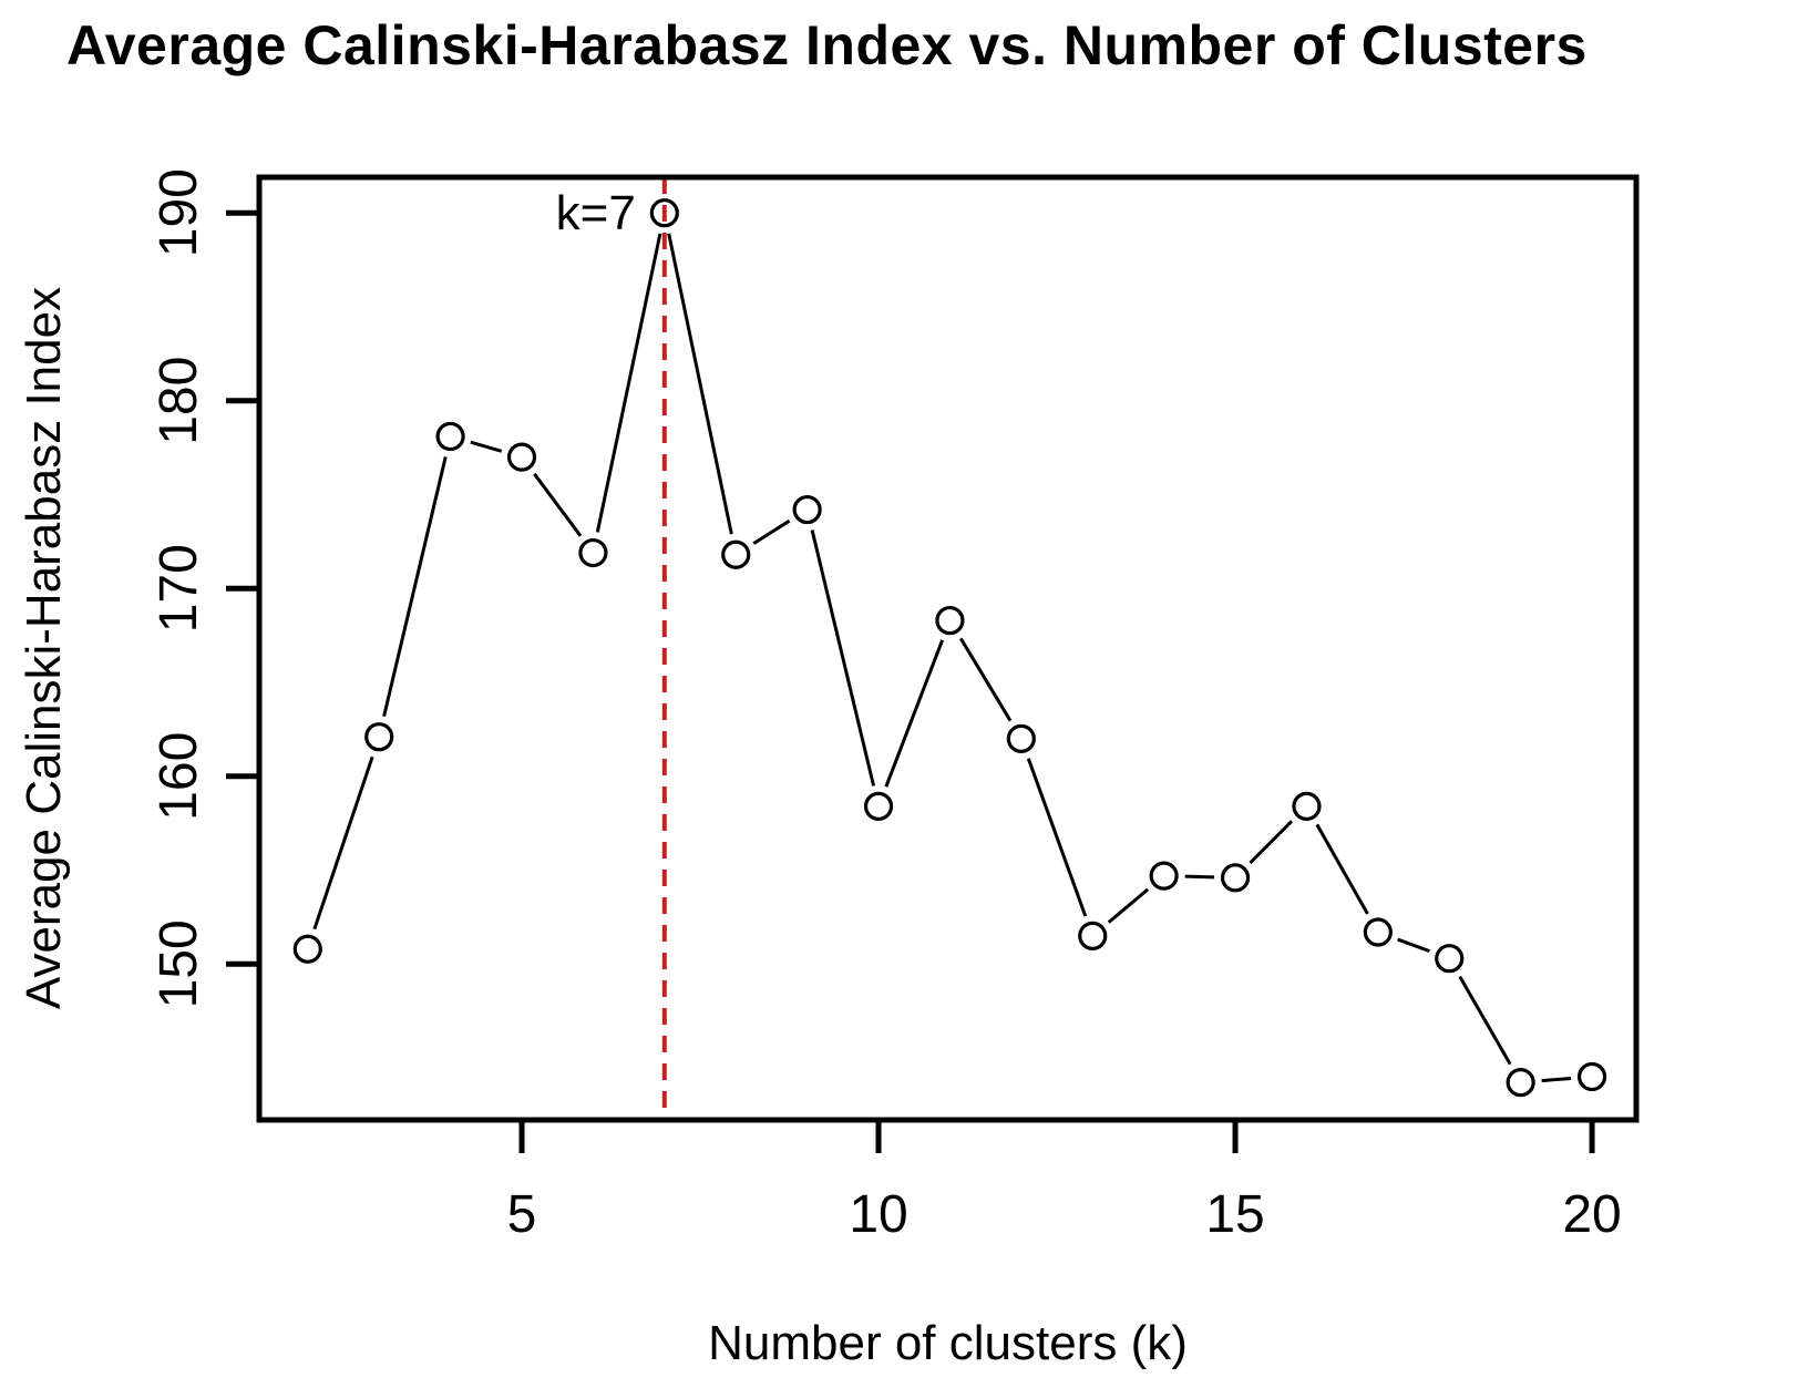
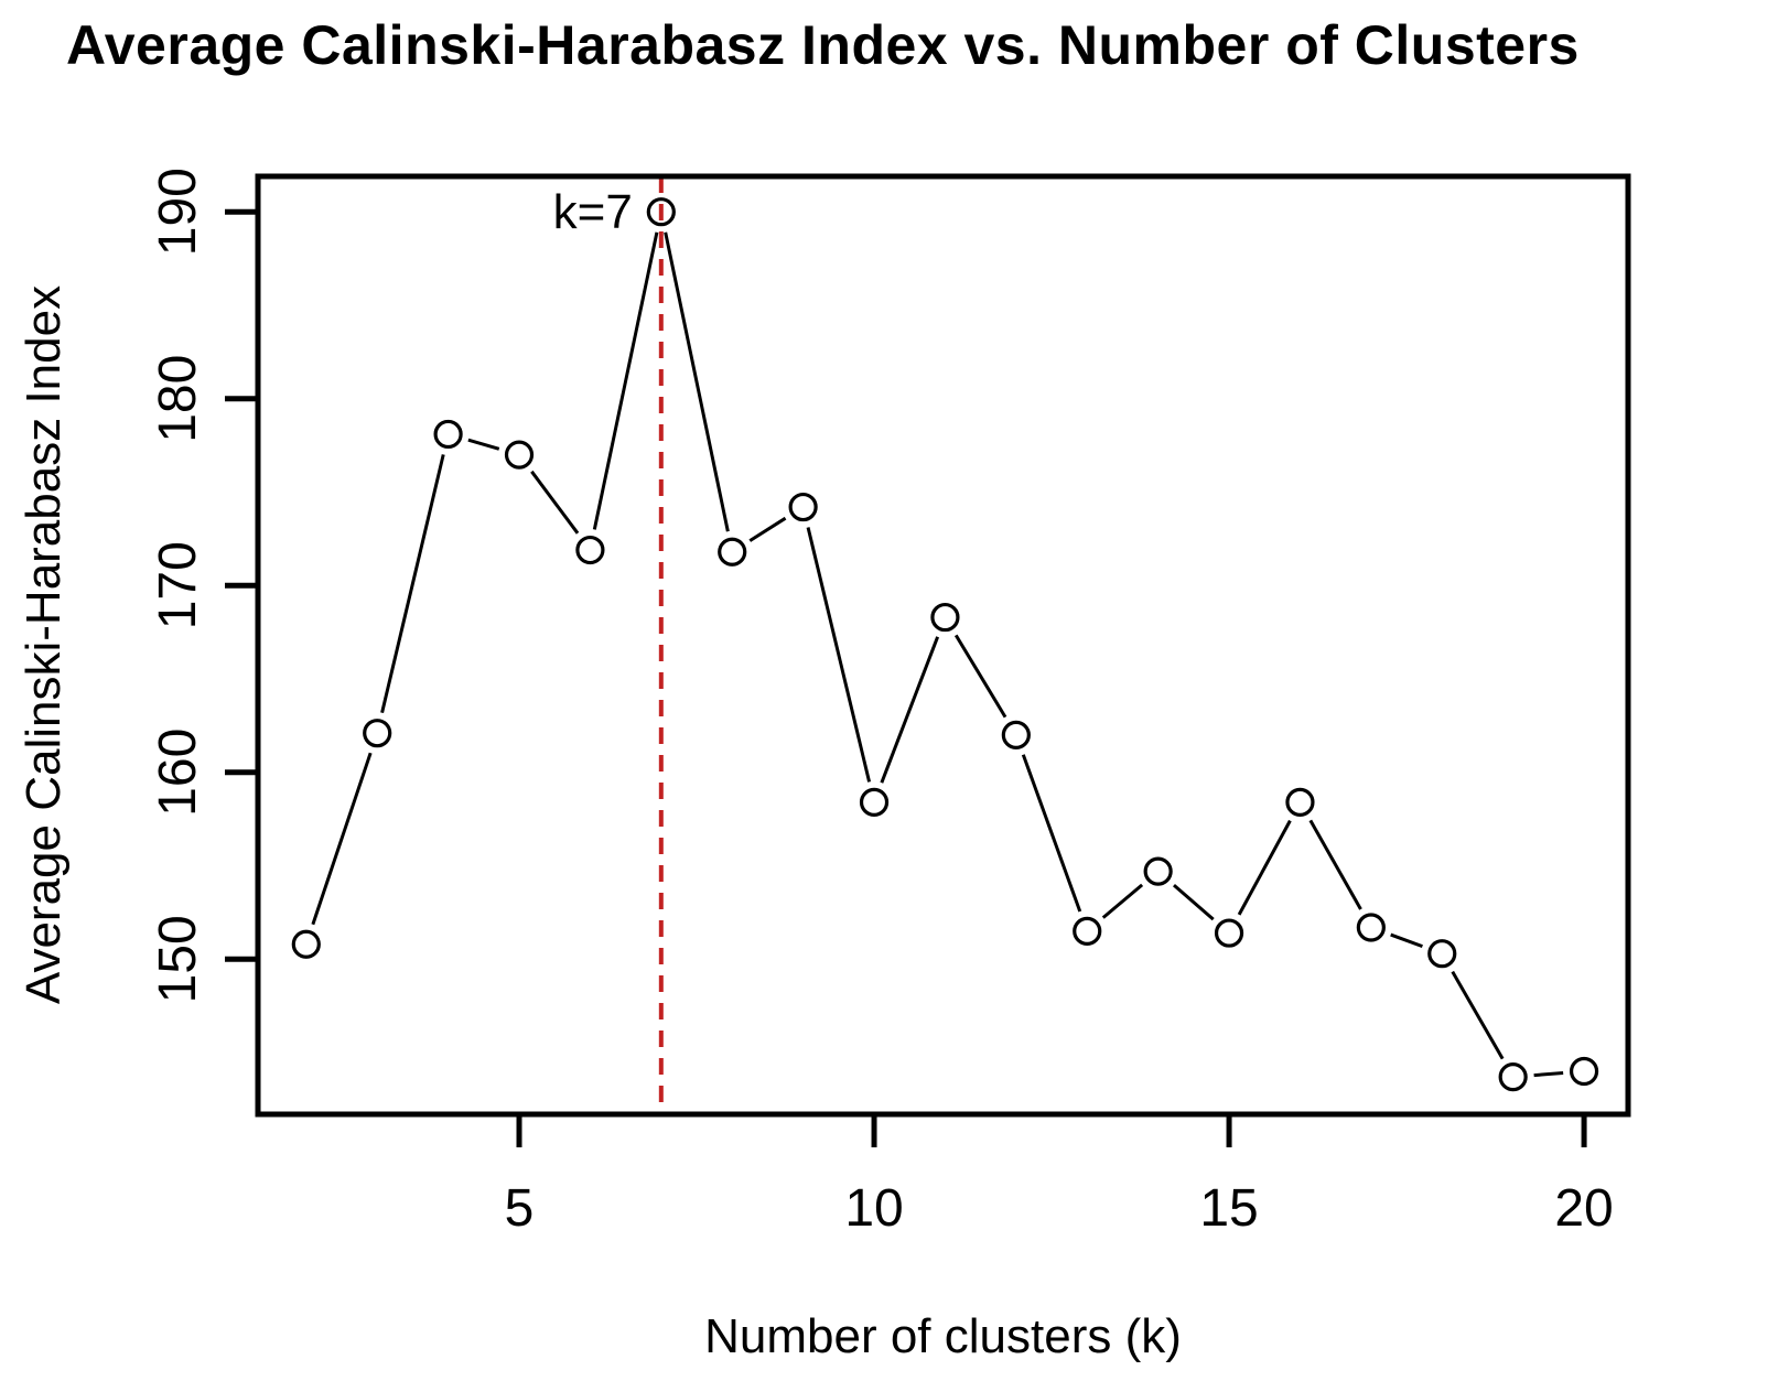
15: 154.6 -> 151.4
